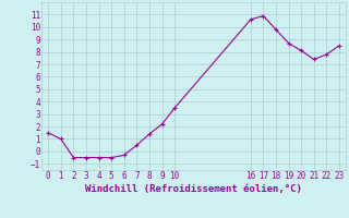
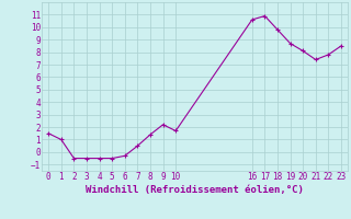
10: 3.5 -> 1.7
